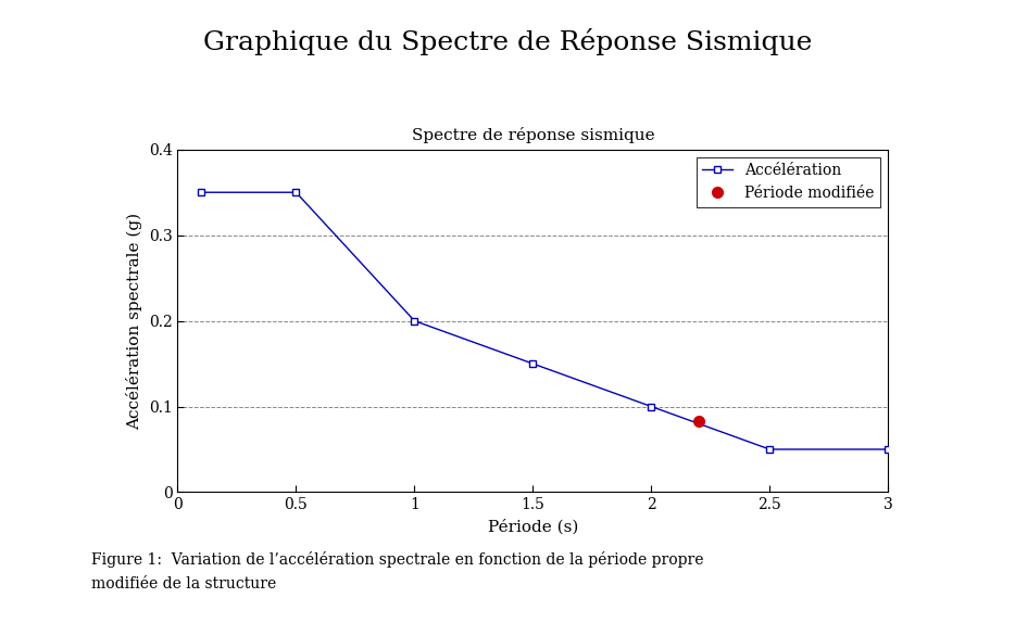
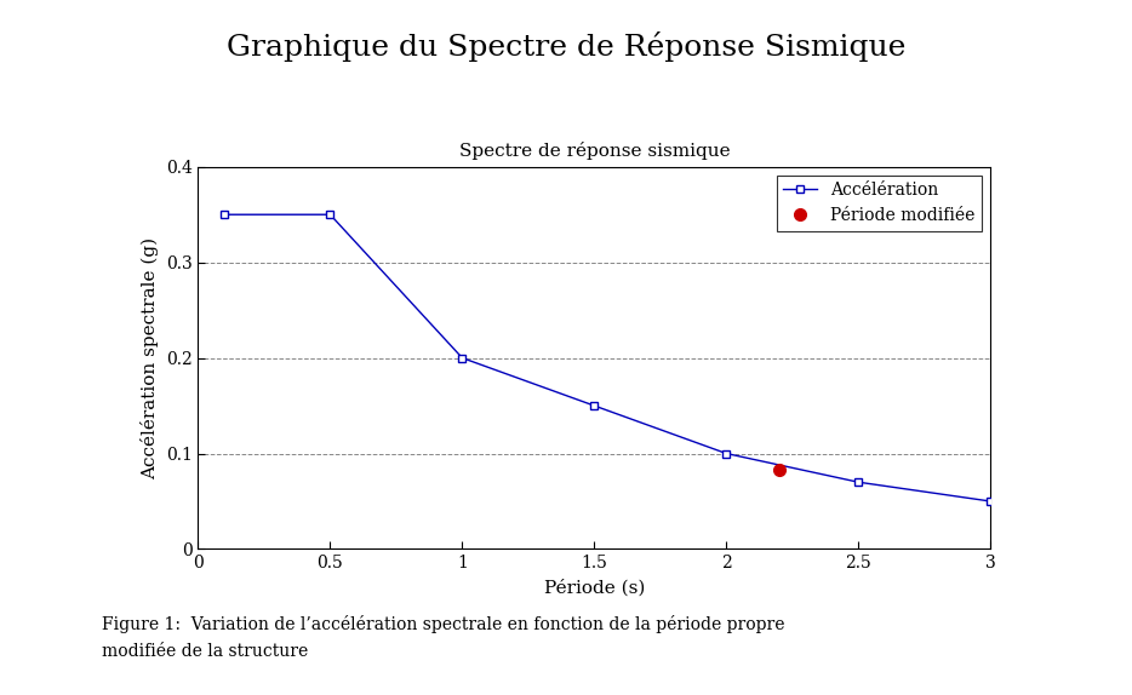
2.5: 0.05 -> 0.07
